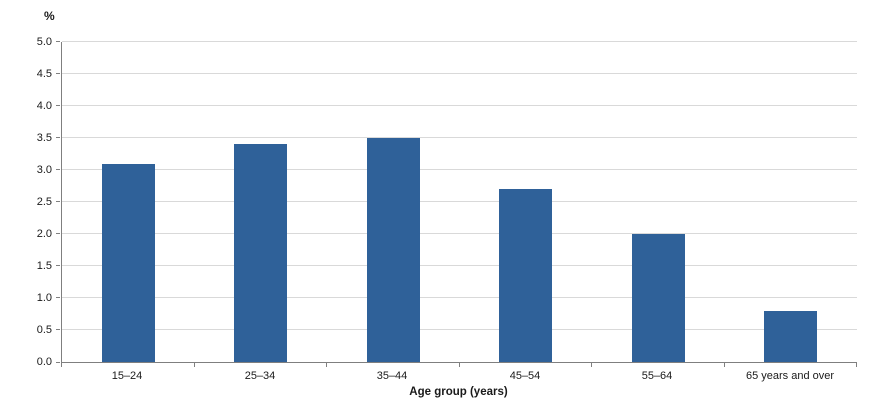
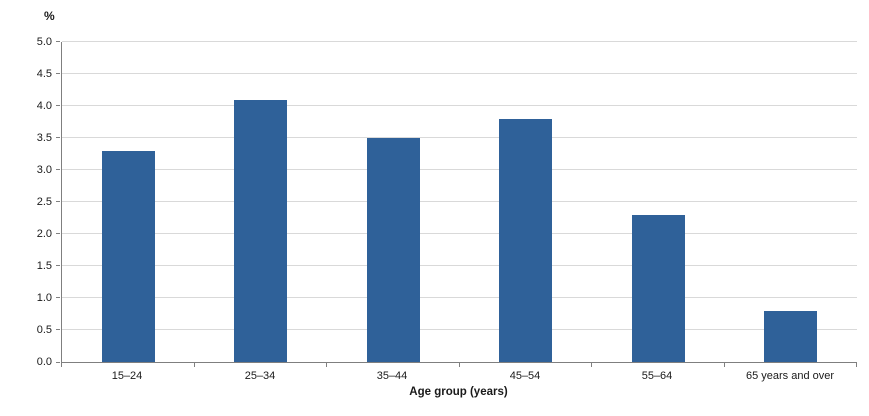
15–24: 3.1 -> 3.3
25–34: 3.4 -> 4.1
45–54: 2.7 -> 3.8
55–64: 2.0 -> 2.3
